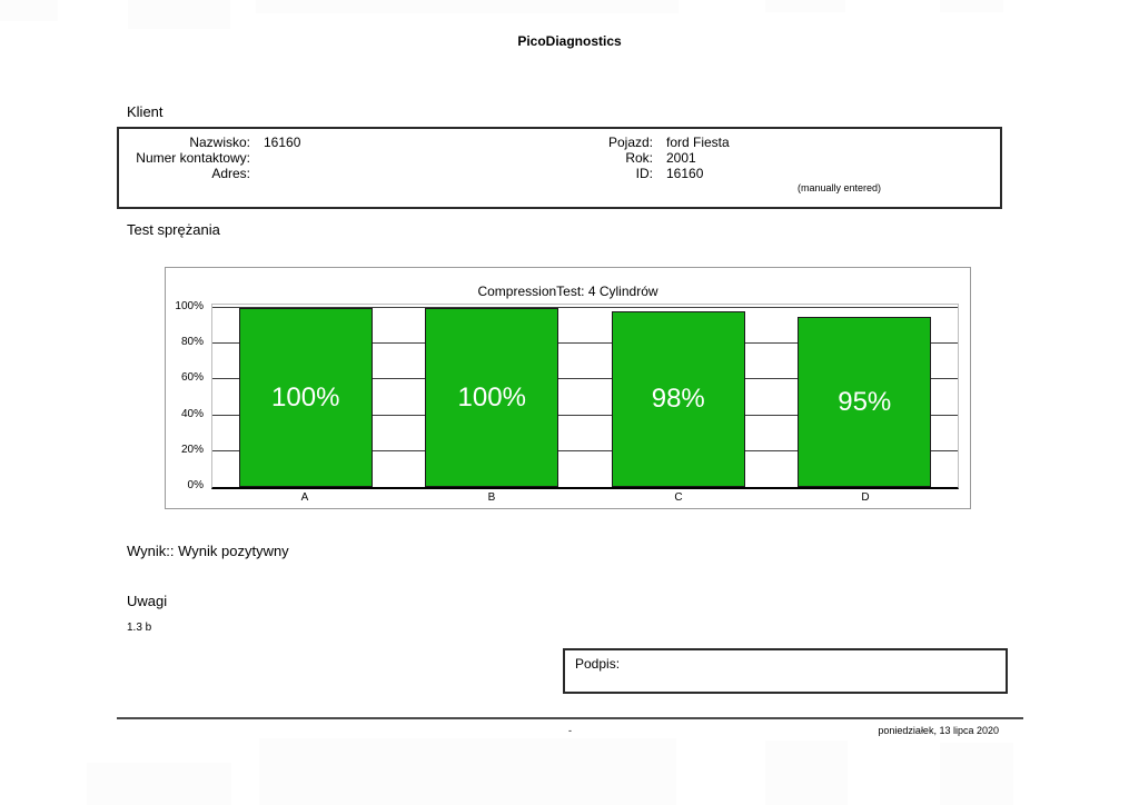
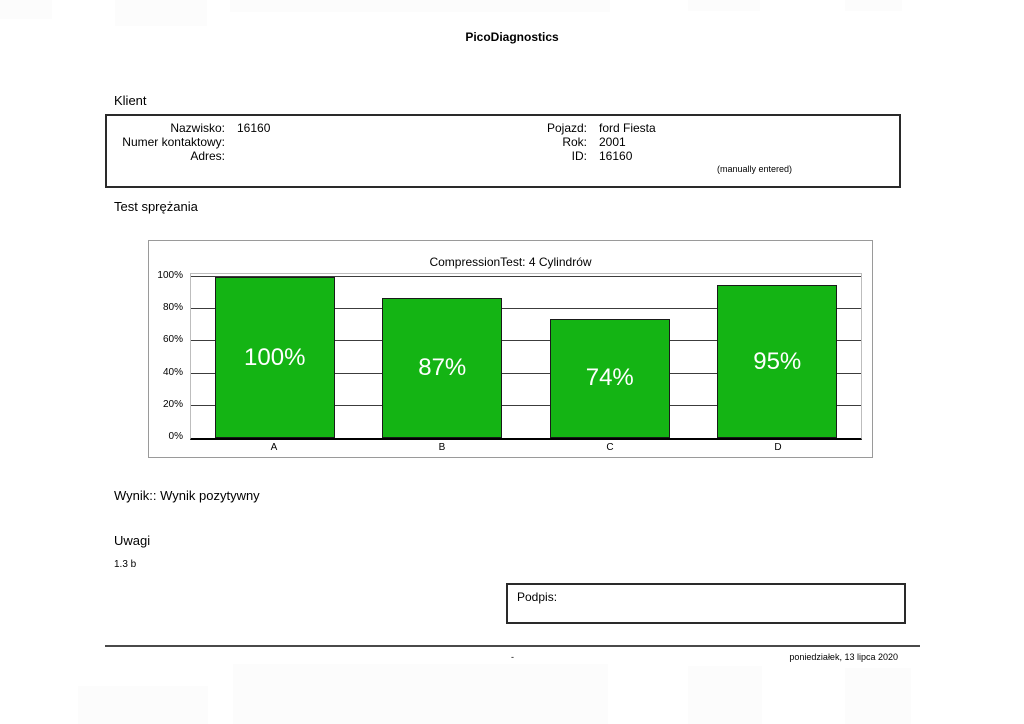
B: 100% -> 87%
C: 98% -> 74%
